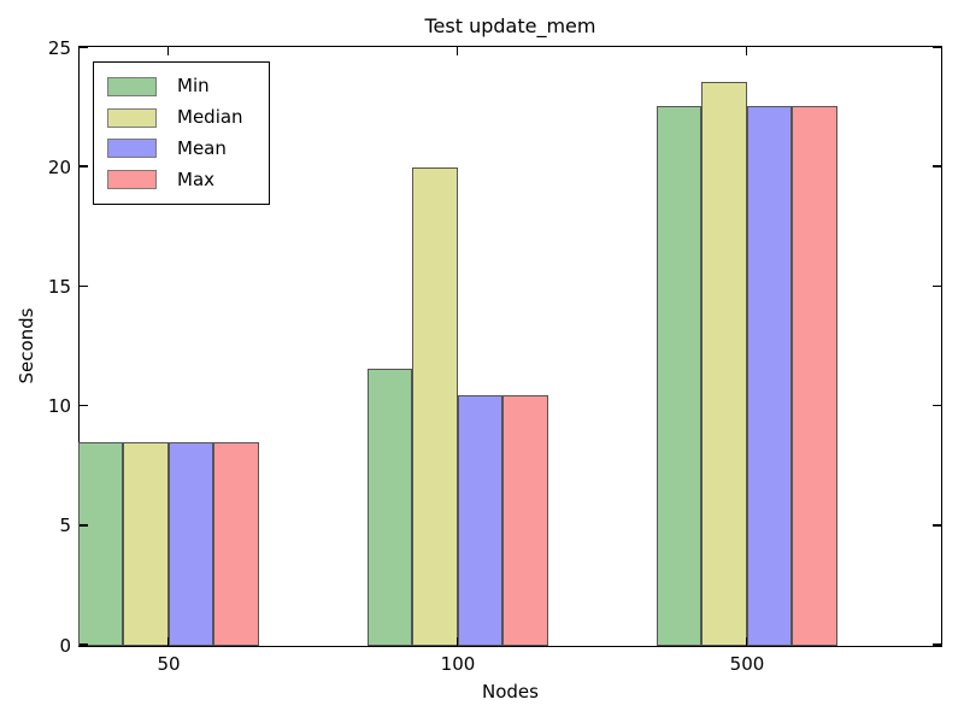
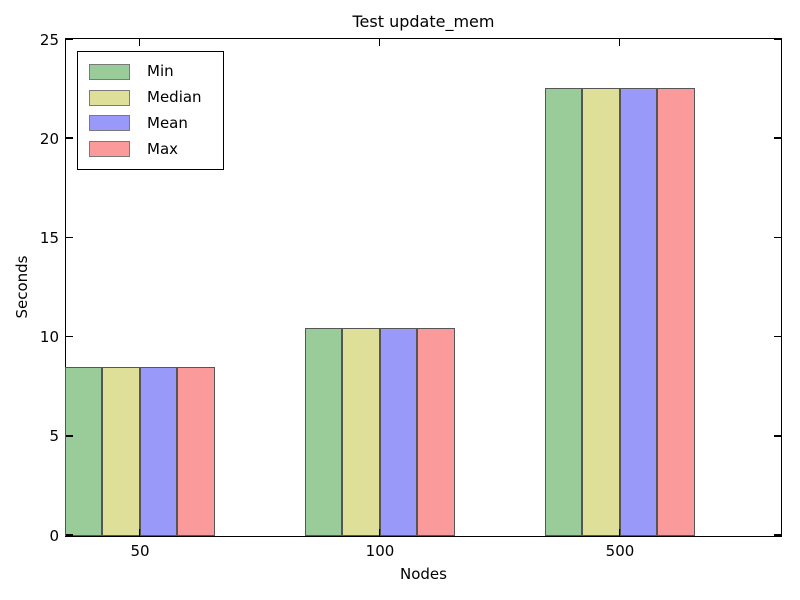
Min/100: 11.6 -> 10.5
Median/100: 20.0 -> 10.5
Median/500: 23.6 -> 22.6
